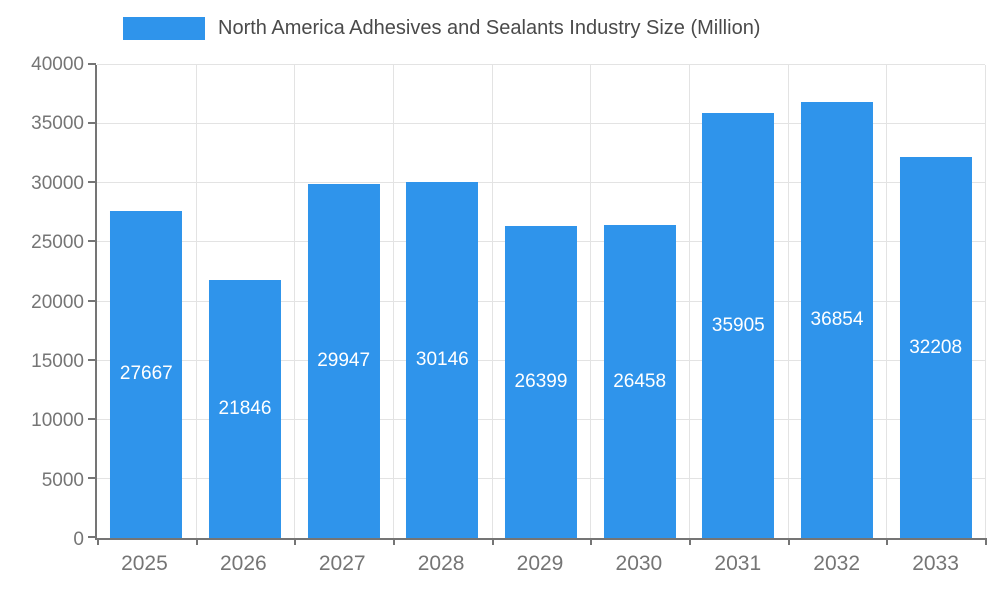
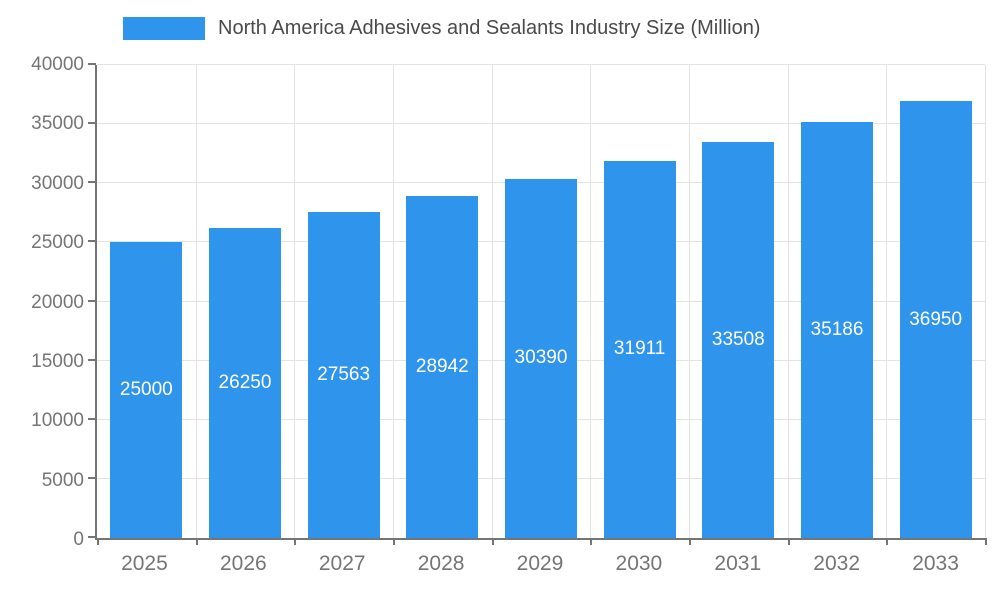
2025: 27667 -> 25000
2026: 21846 -> 26250
2027: 29947 -> 27563
2028: 30146 -> 28942
2029: 26399 -> 30390
2030: 26458 -> 31911
2031: 35905 -> 33508
2032: 36854 -> 35186
2033: 32208 -> 36950
